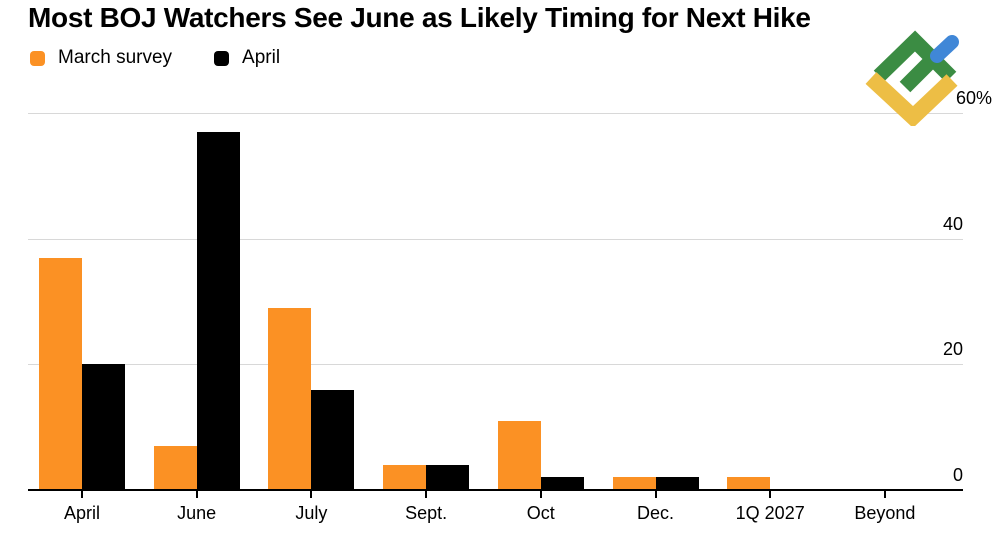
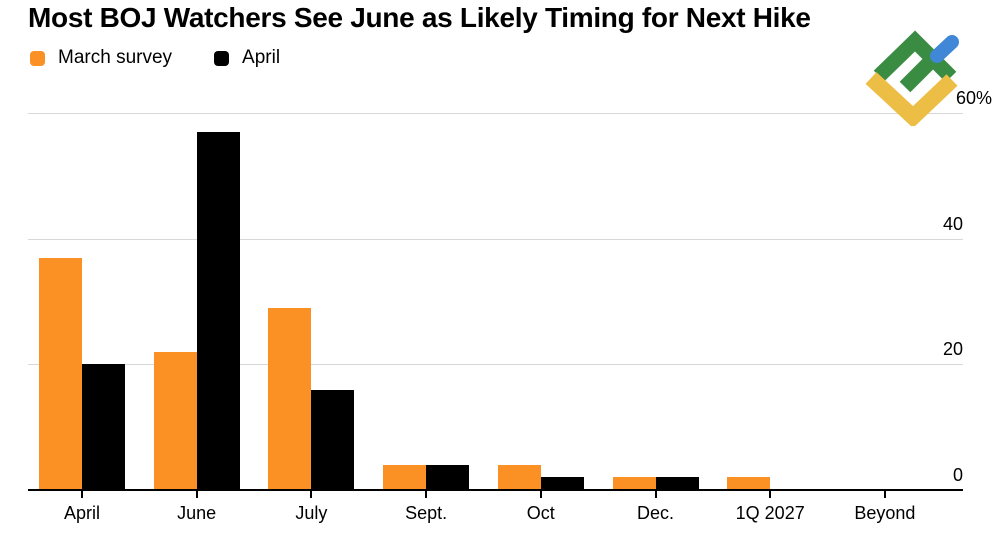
March survey/June: 7 -> 22
March survey/Oct: 11 -> 4
